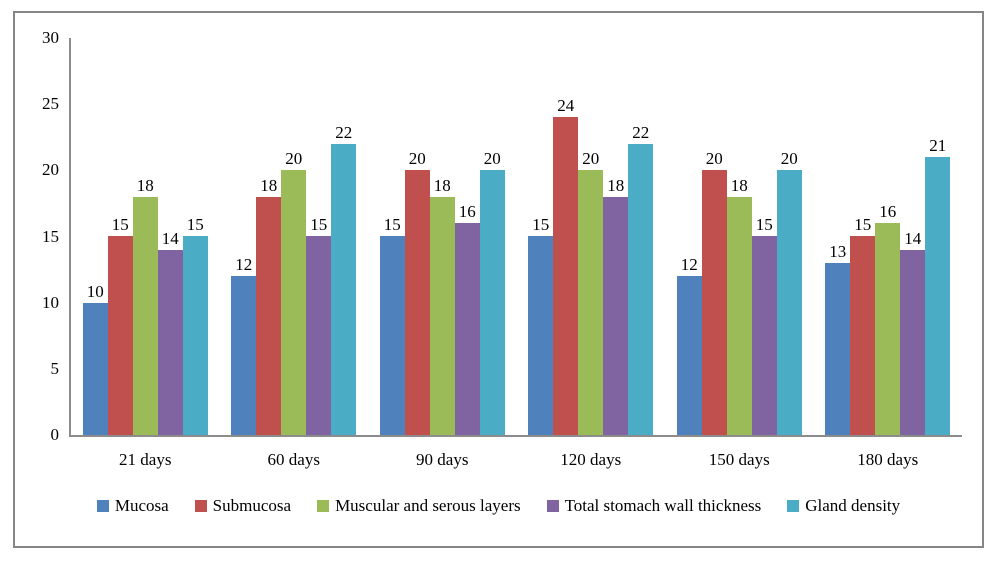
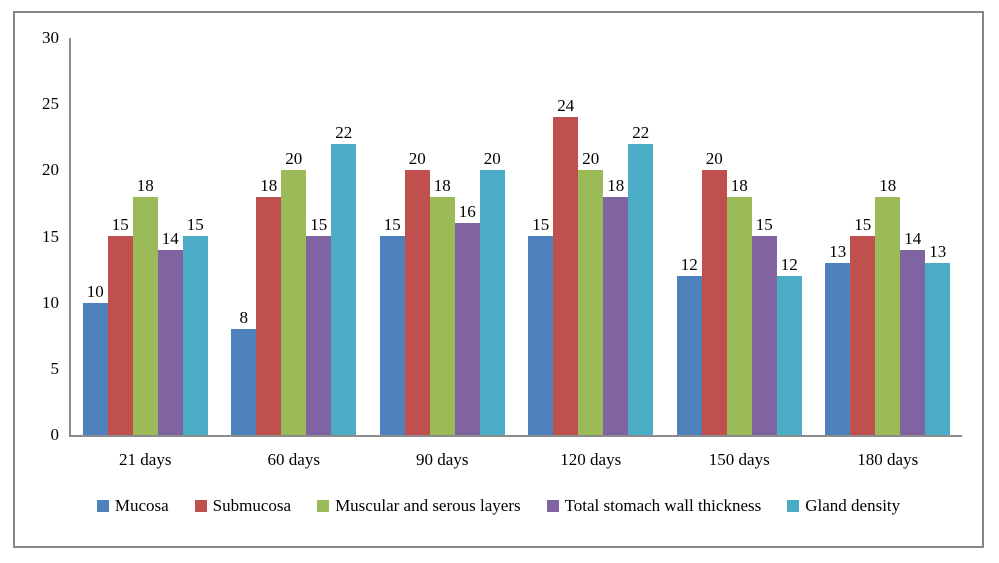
Mucosa/60 days: 12 -> 8
Gland density/150 days: 20 -> 12
Muscular and serous layers/180 days: 16 -> 18
Gland density/180 days: 21 -> 13
